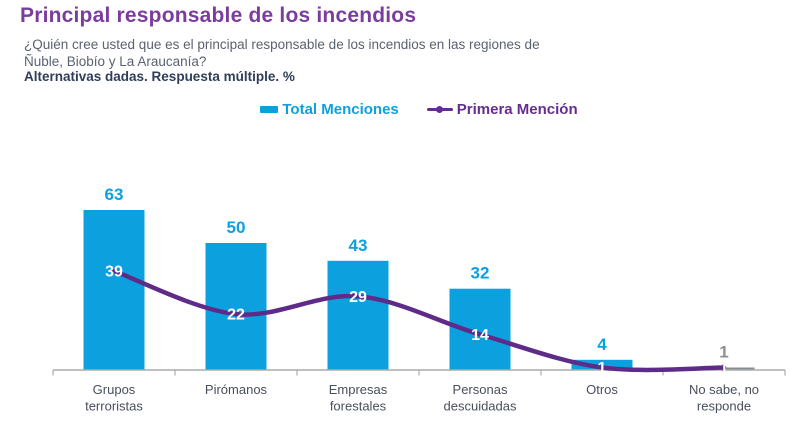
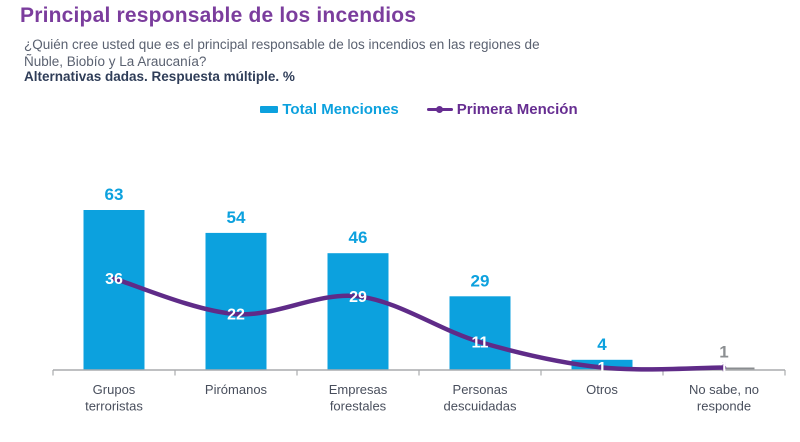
Primera Mención/Grupos terroristas: 39 -> 36
Total Menciones/Pirómanos: 50 -> 54
Total Menciones/Empresas forestales: 43 -> 46
Total Menciones/Personas descuidadas: 32 -> 29
Primera Mención/Personas descuidadas: 14 -> 11
